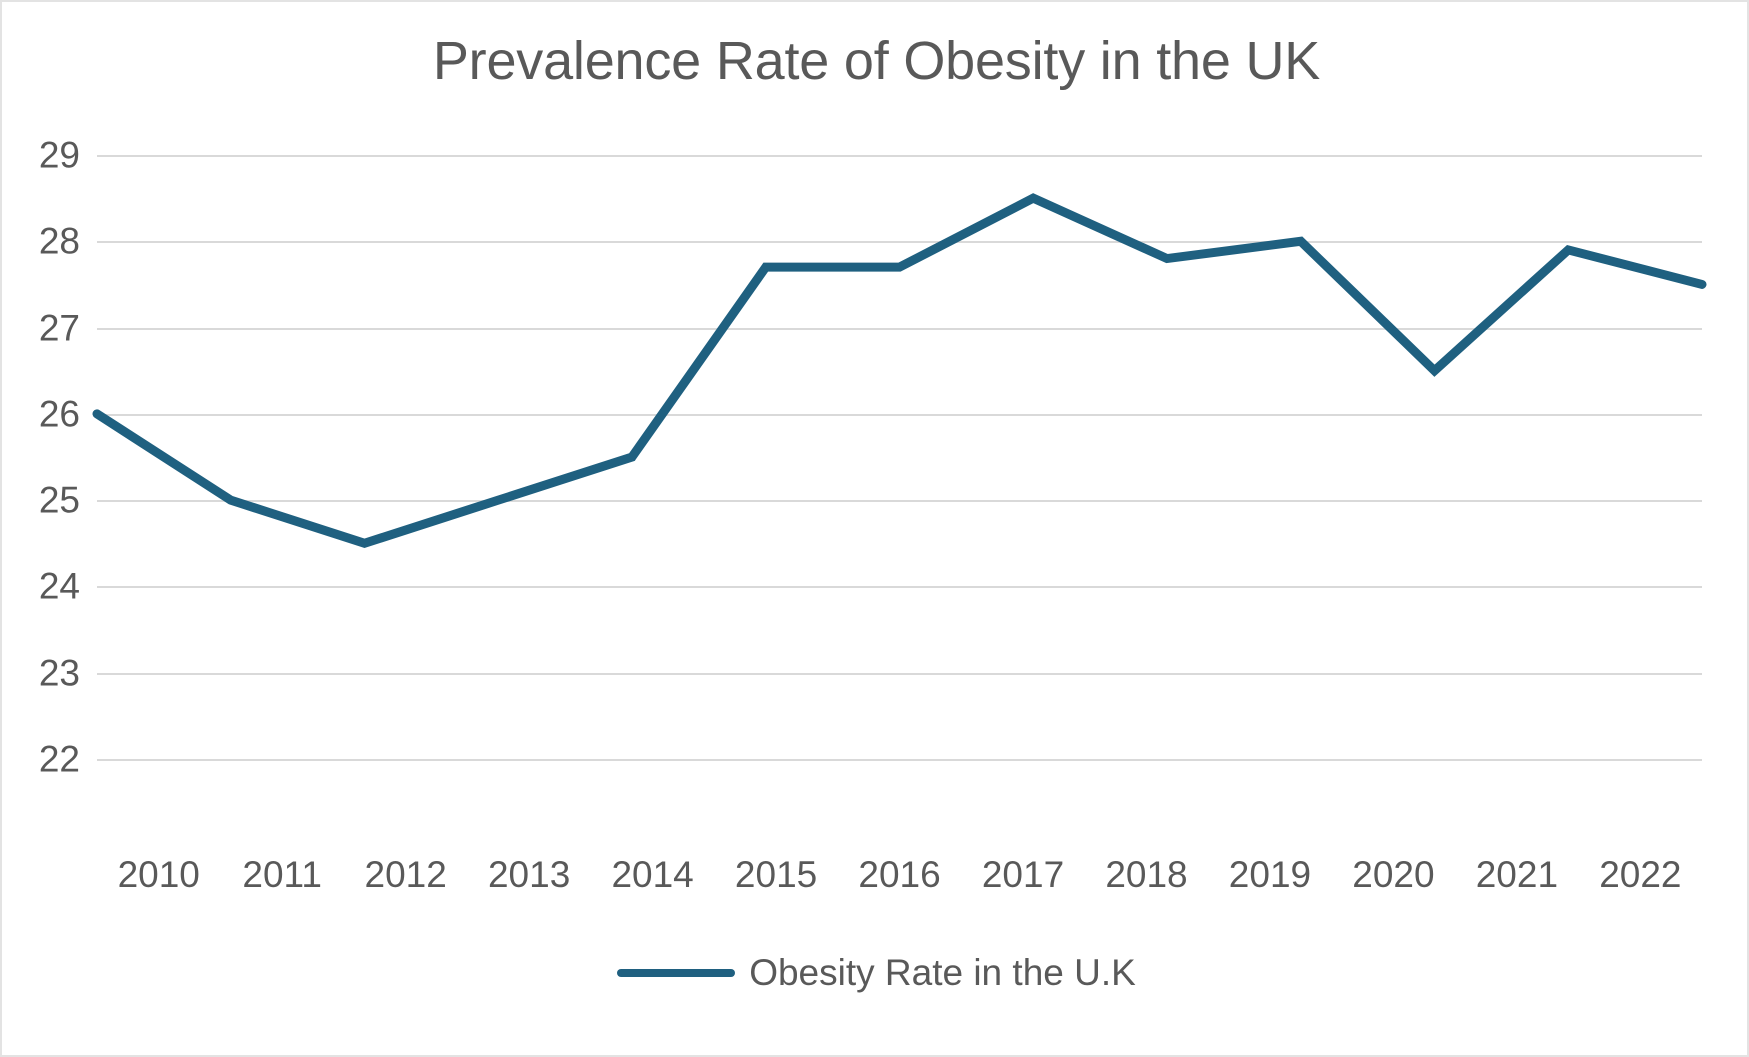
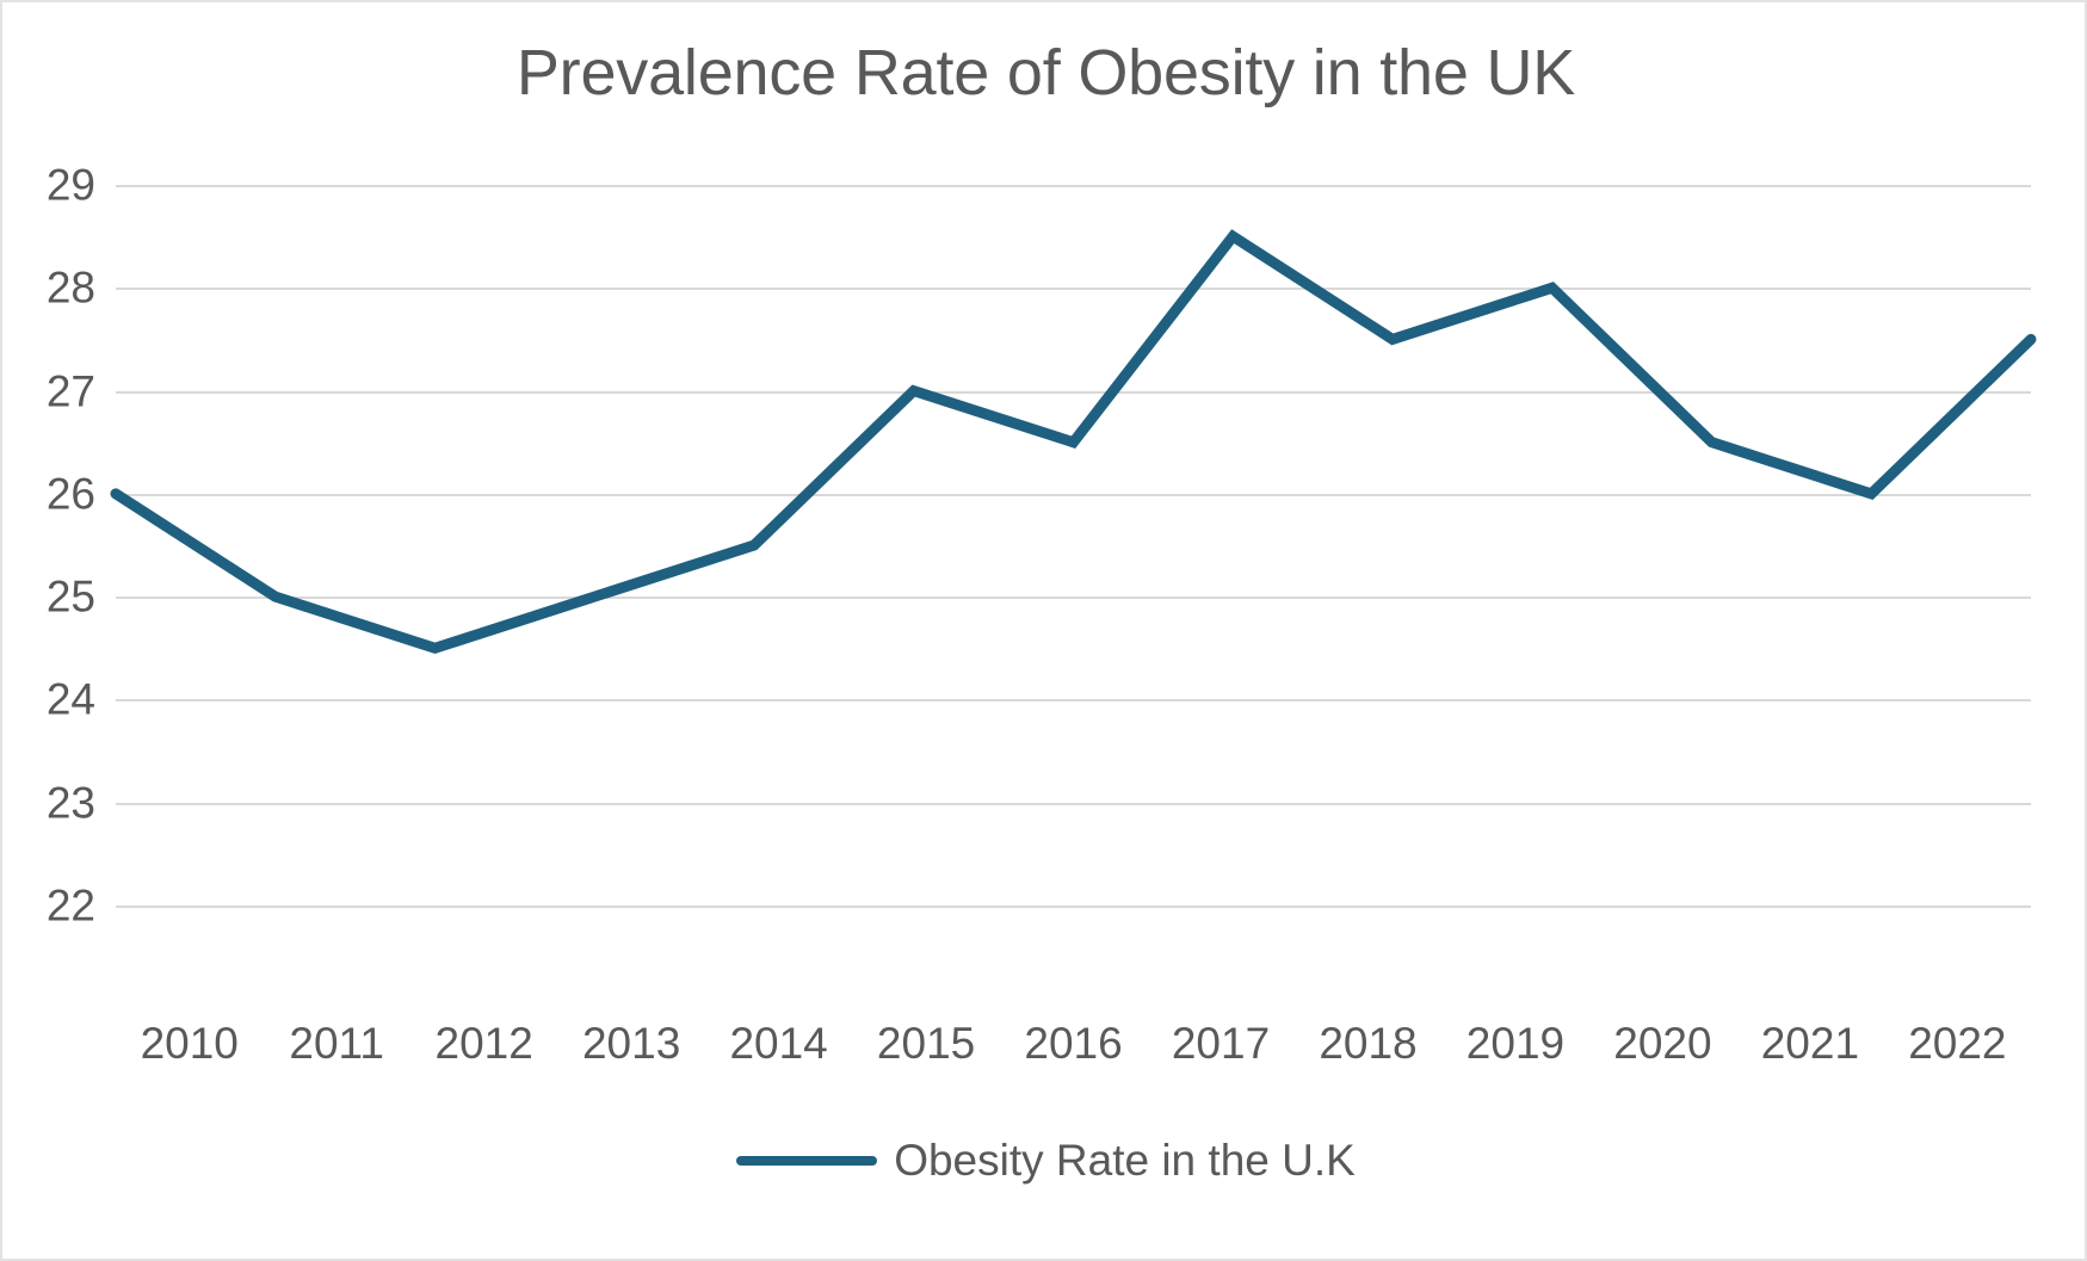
2015: 27.7 -> 27.0
2016: 27.7 -> 26.5
2018: 27.8 -> 27.5
2021: 27.9 -> 26.0
